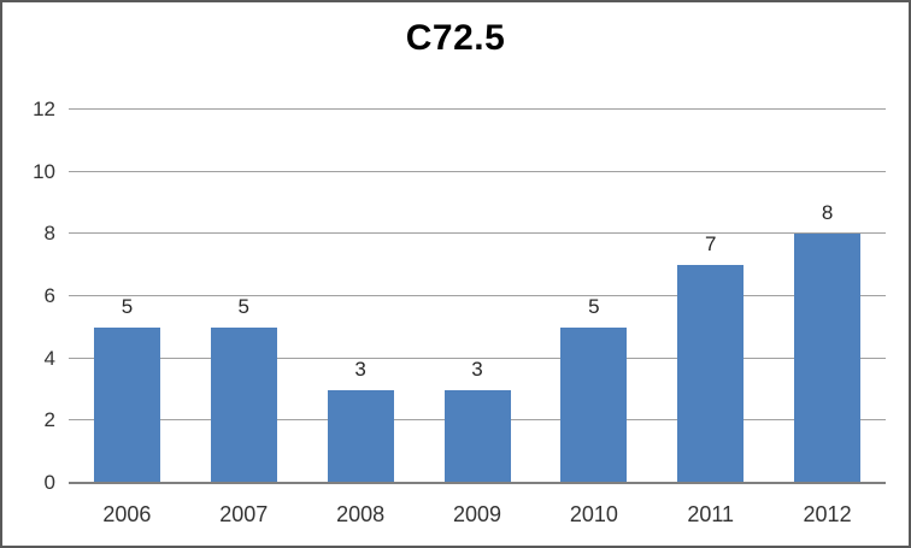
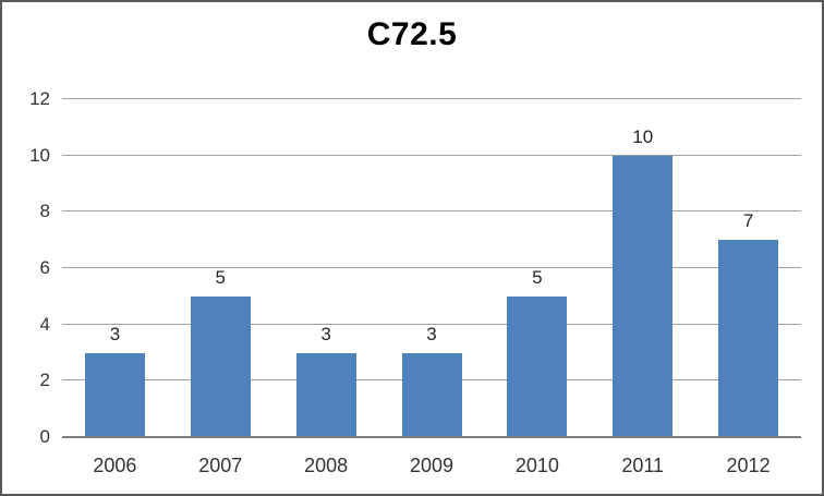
2006: 5 -> 3
2011: 7 -> 10
2012: 8 -> 7
